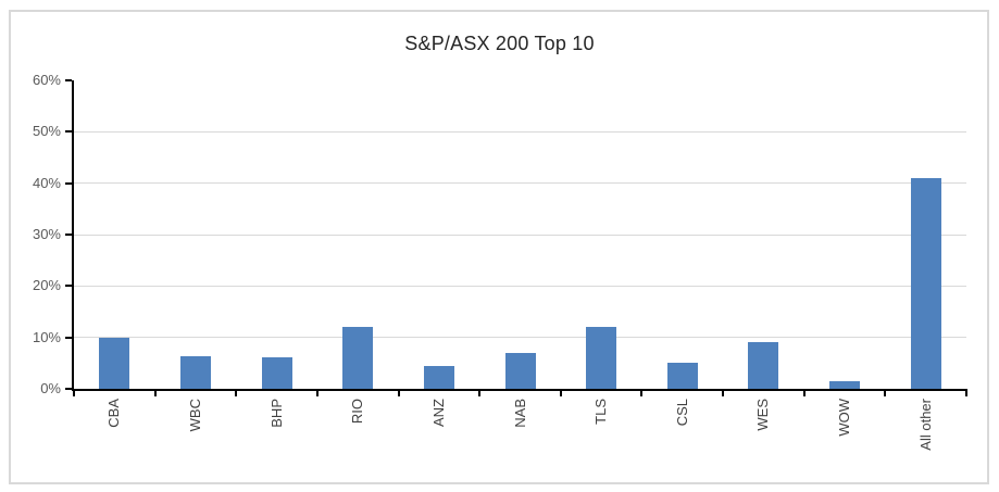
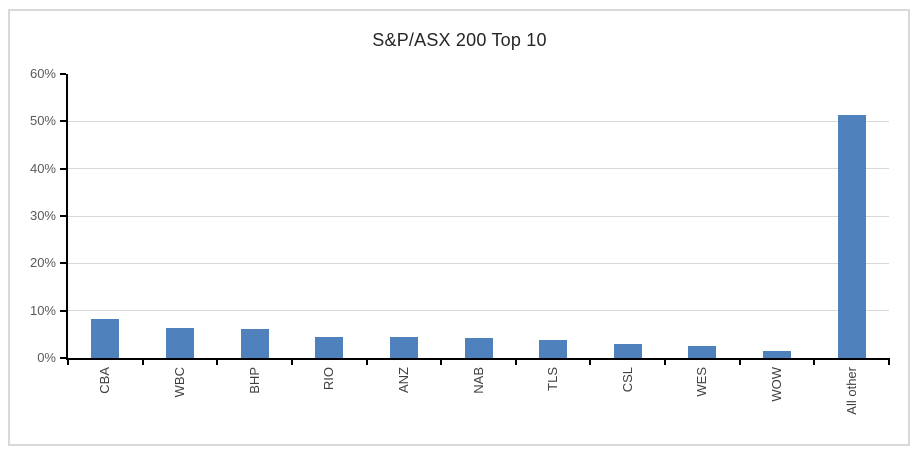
CBA: 10% -> 8%
RIO: 12% -> 4%
NAB: 7% -> 4%
TLS: 12% -> 4%
CSL: 5% -> 3%
WES: 9% -> 2%
All other: 41% -> 51%
